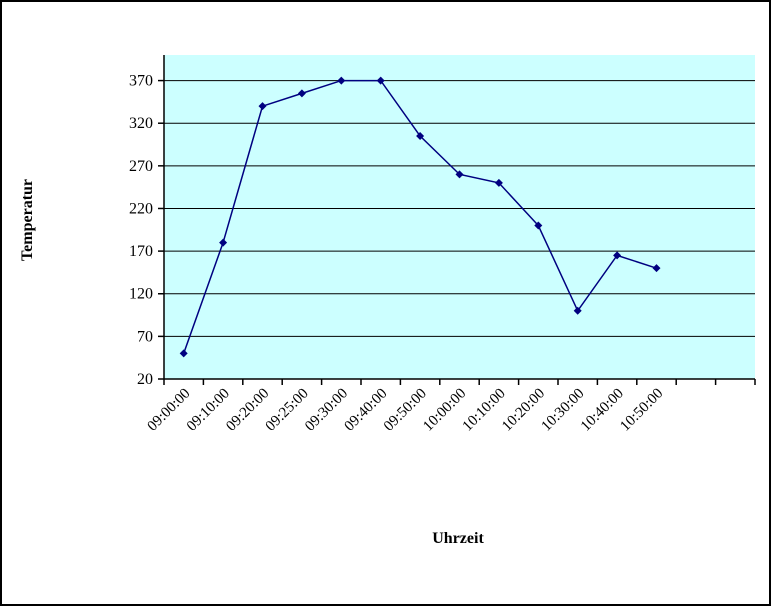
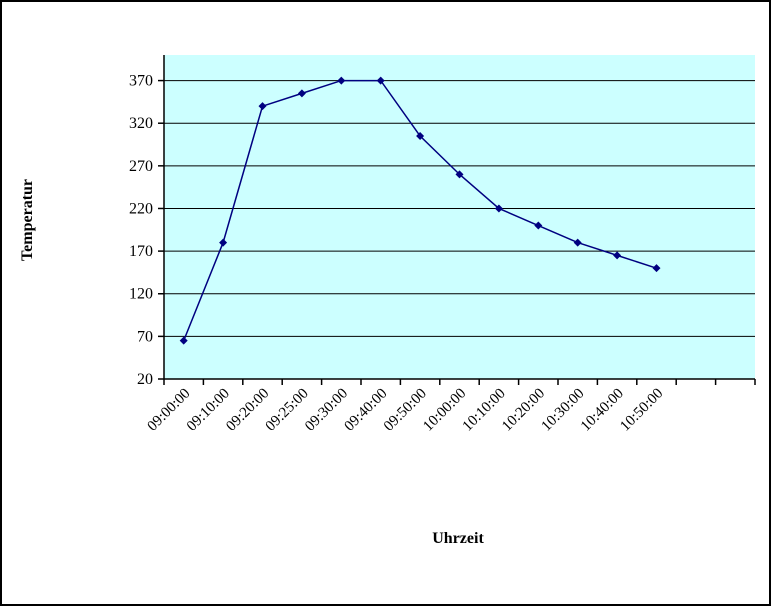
09:00:00: 50 -> 60
10:10:00: 250 -> 220
10:30:00: 100 -> 180
